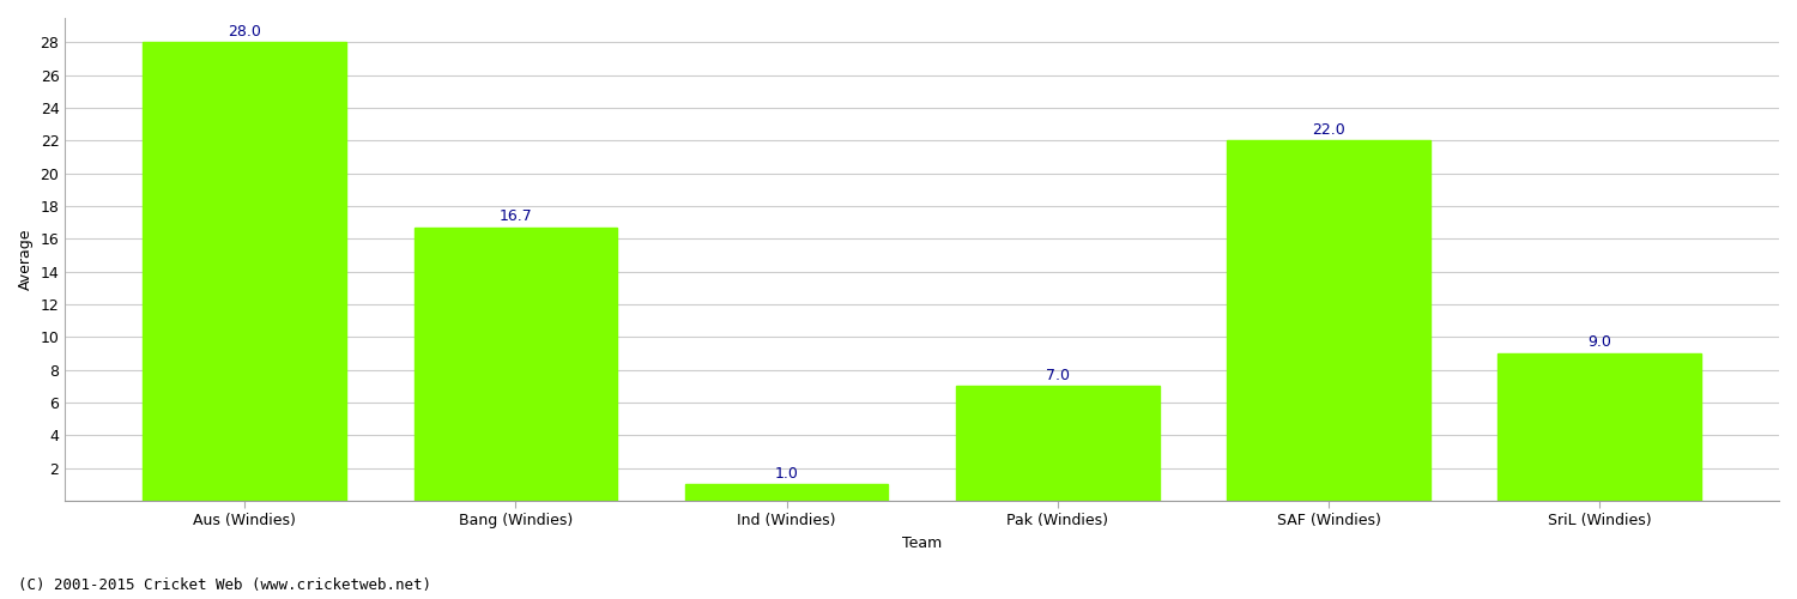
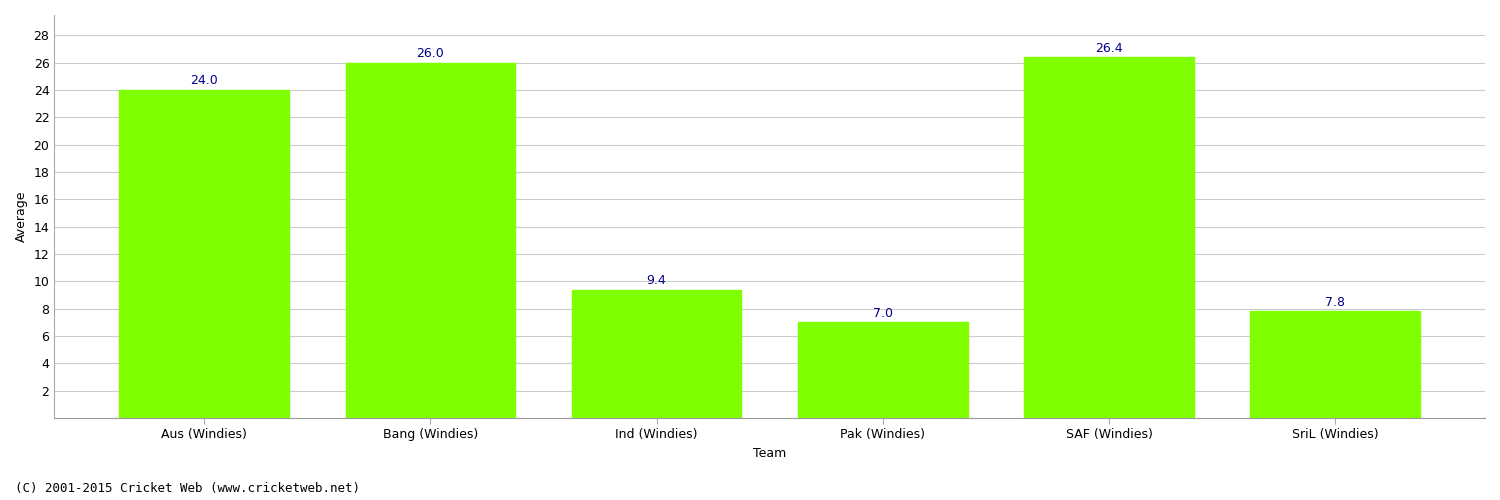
Aus (Windies): 28.0 -> 24.0
Bang (Windies): 16.7 -> 26.0
Ind (Windies): 1.0 -> 9.4
SAF (Windies): 22.0 -> 26.4
SriL (Windies): 9.0 -> 7.8
